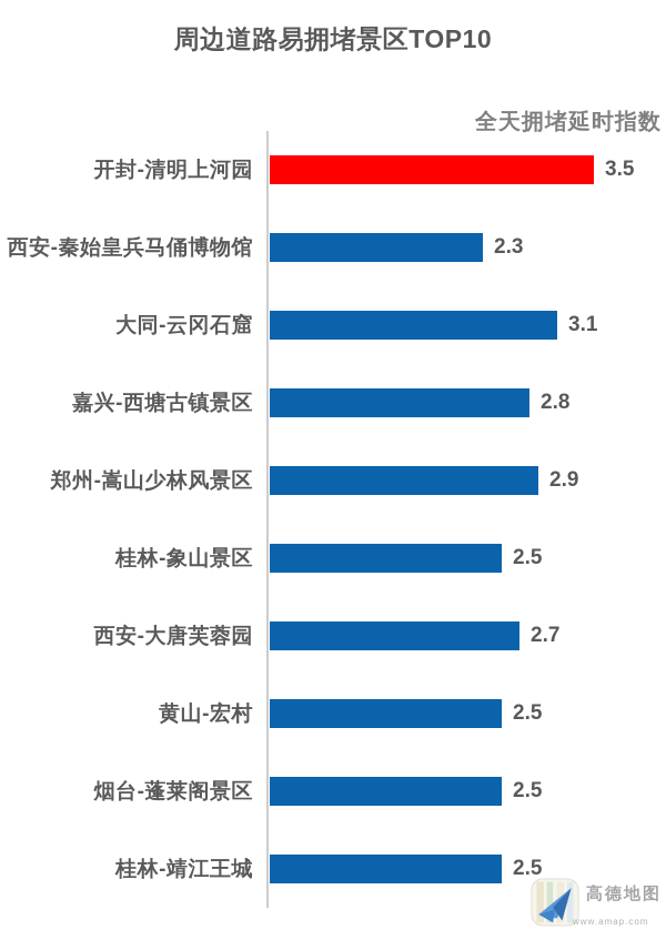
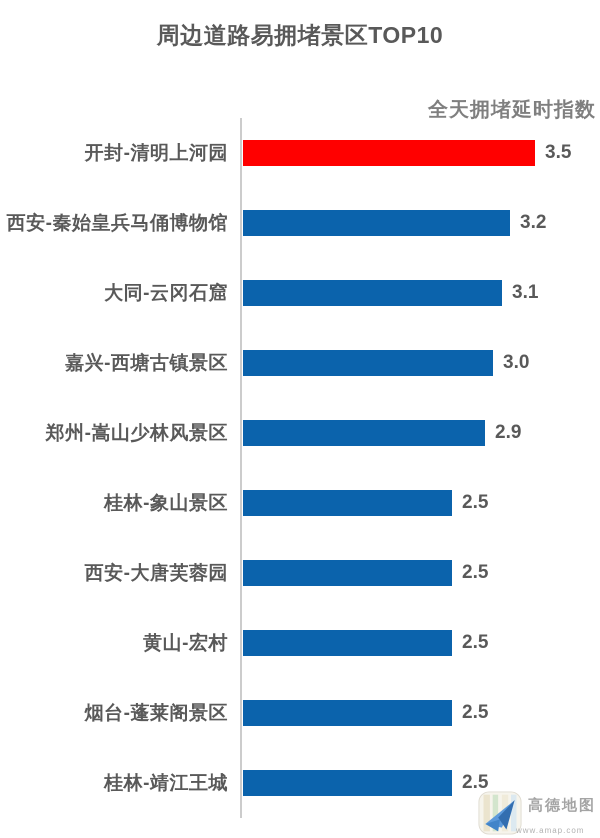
西安-秦始皇兵马俑博物馆: 2.3 -> 3.2
嘉兴-西塘古镇景区: 2.8 -> 3.0
西安-大唐芙蓉园: 2.7 -> 2.5
